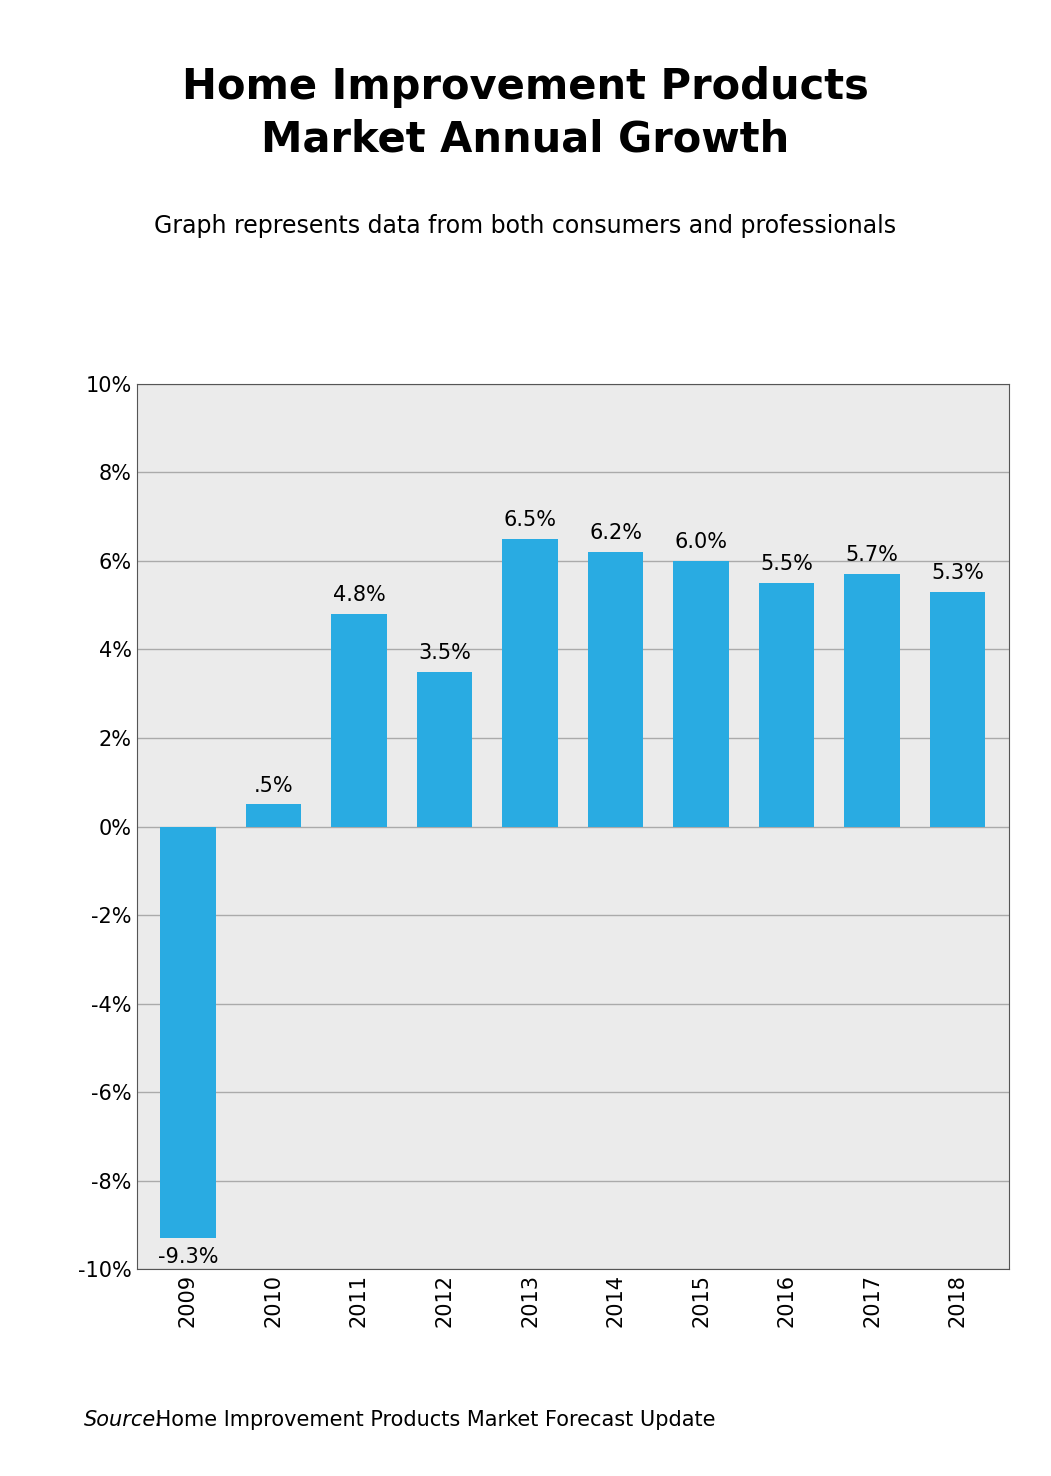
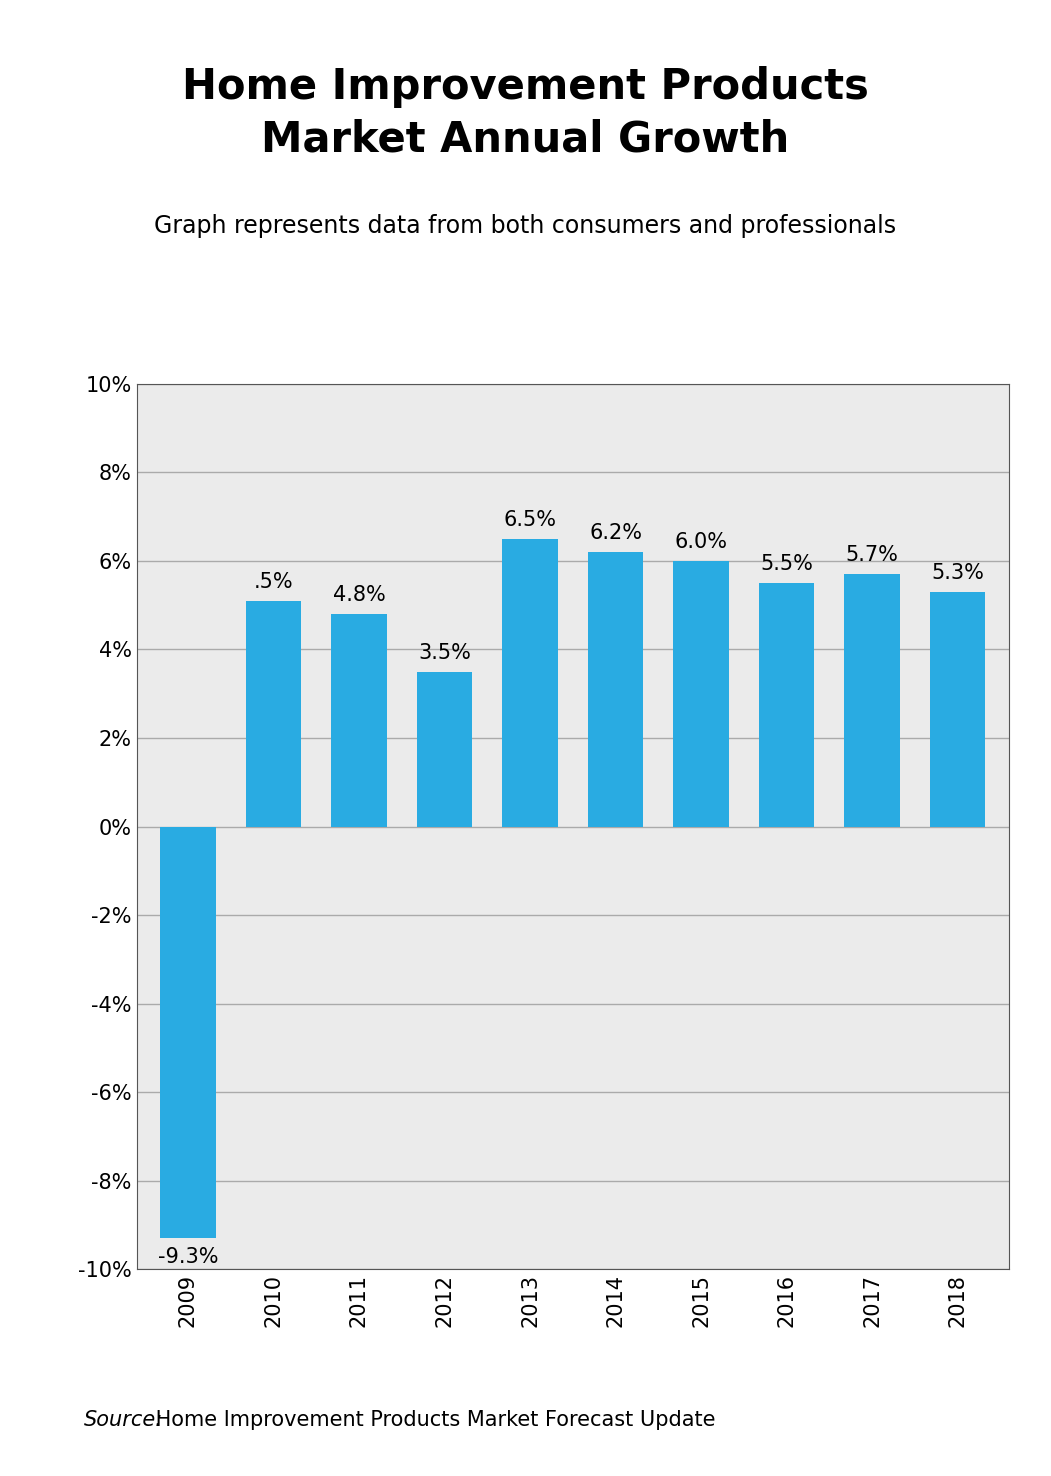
2010: 0.5% -> 5.1%
